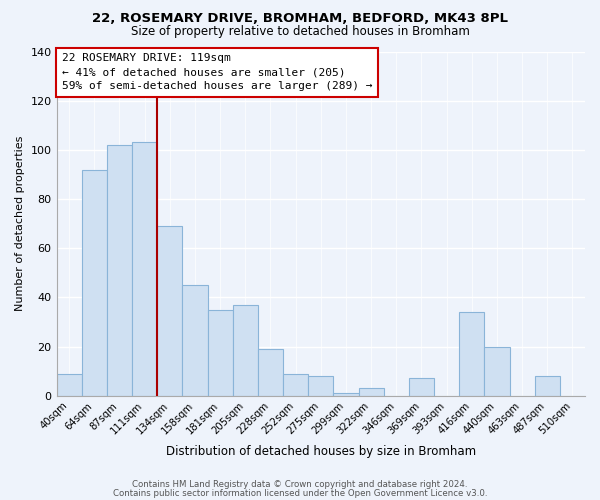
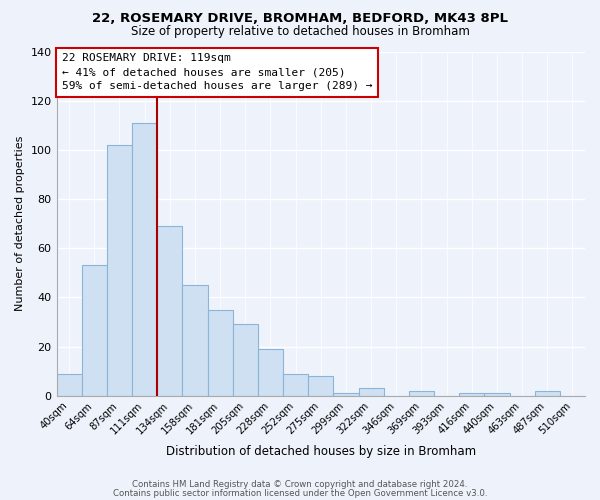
64sqm: 92 -> 53
111sqm: 103 -> 111
205sqm: 37 -> 29
369sqm: 7 -> 2
416sqm: 34 -> 1
440sqm: 20 -> 1
487sqm: 8 -> 2
